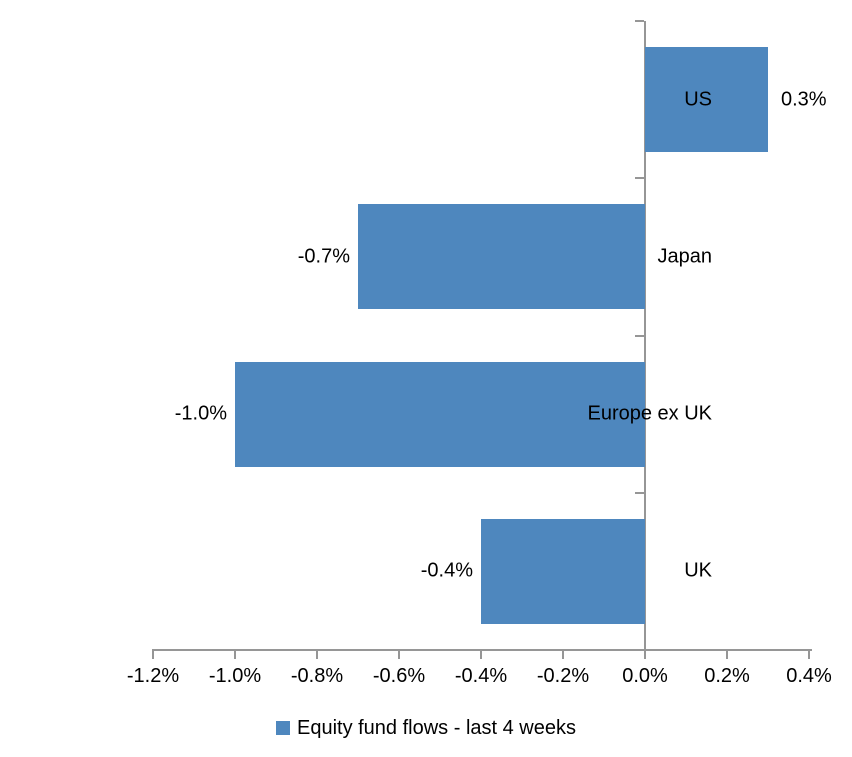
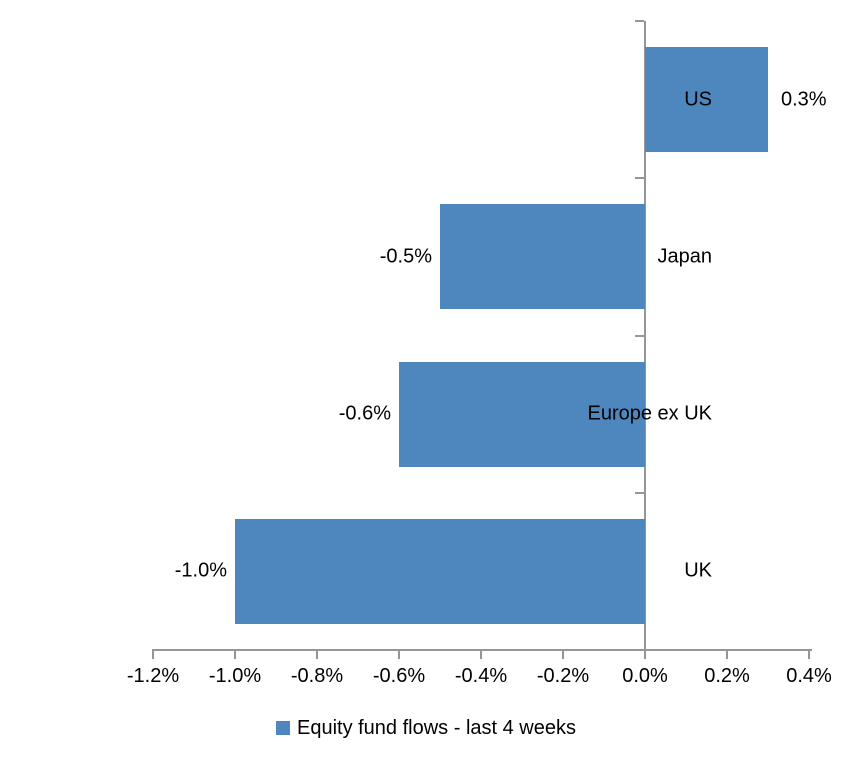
Japan: -0.7% -> -0.5%
Europe ex UK: -1.0% -> -0.6%
UK: -0.4% -> -1.0%
